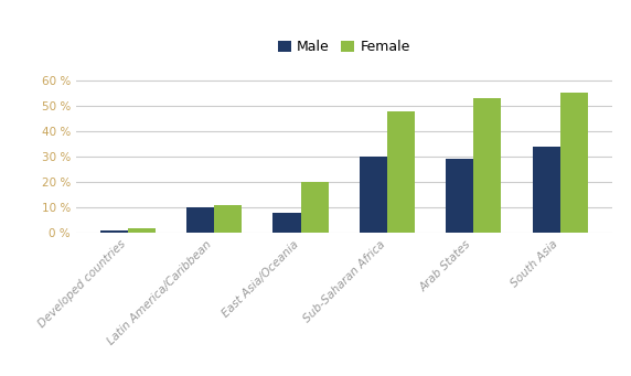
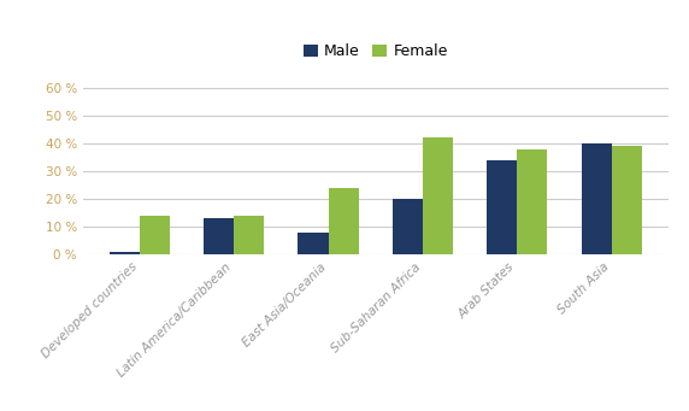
Female/Developed countries: 2 % -> 14 %
Male/Latin America/Caribbean: 10 % -> 13 %
Female/Latin America/Caribbean: 11 % -> 14 %
Female/East Asia/Oceania: 20 % -> 24 %
Male/Sub-Saharan Africa: 30 % -> 20 %
Female/Sub-Saharan Africa: 48 % -> 42 %
Male/Arab States: 29 % -> 34 %
Female/Arab States: 53 % -> 38 %
Male/South Asia: 34 % -> 40 %
Female/South Asia: 55 % -> 39 %
